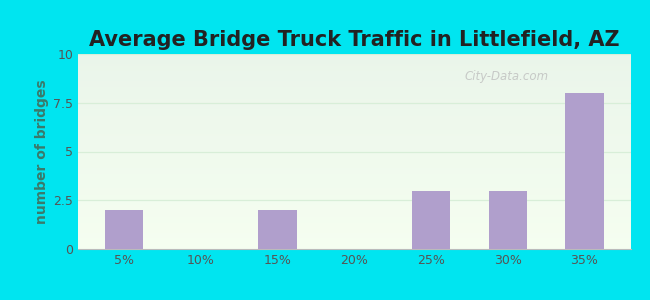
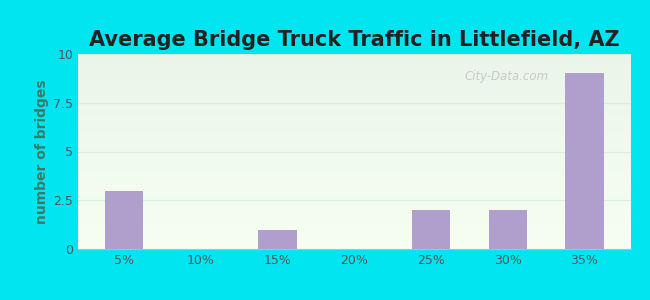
5%: 2 -> 3
15%: 2 -> 1
25%: 3 -> 2
30%: 3 -> 2
35%: 8 -> 9
